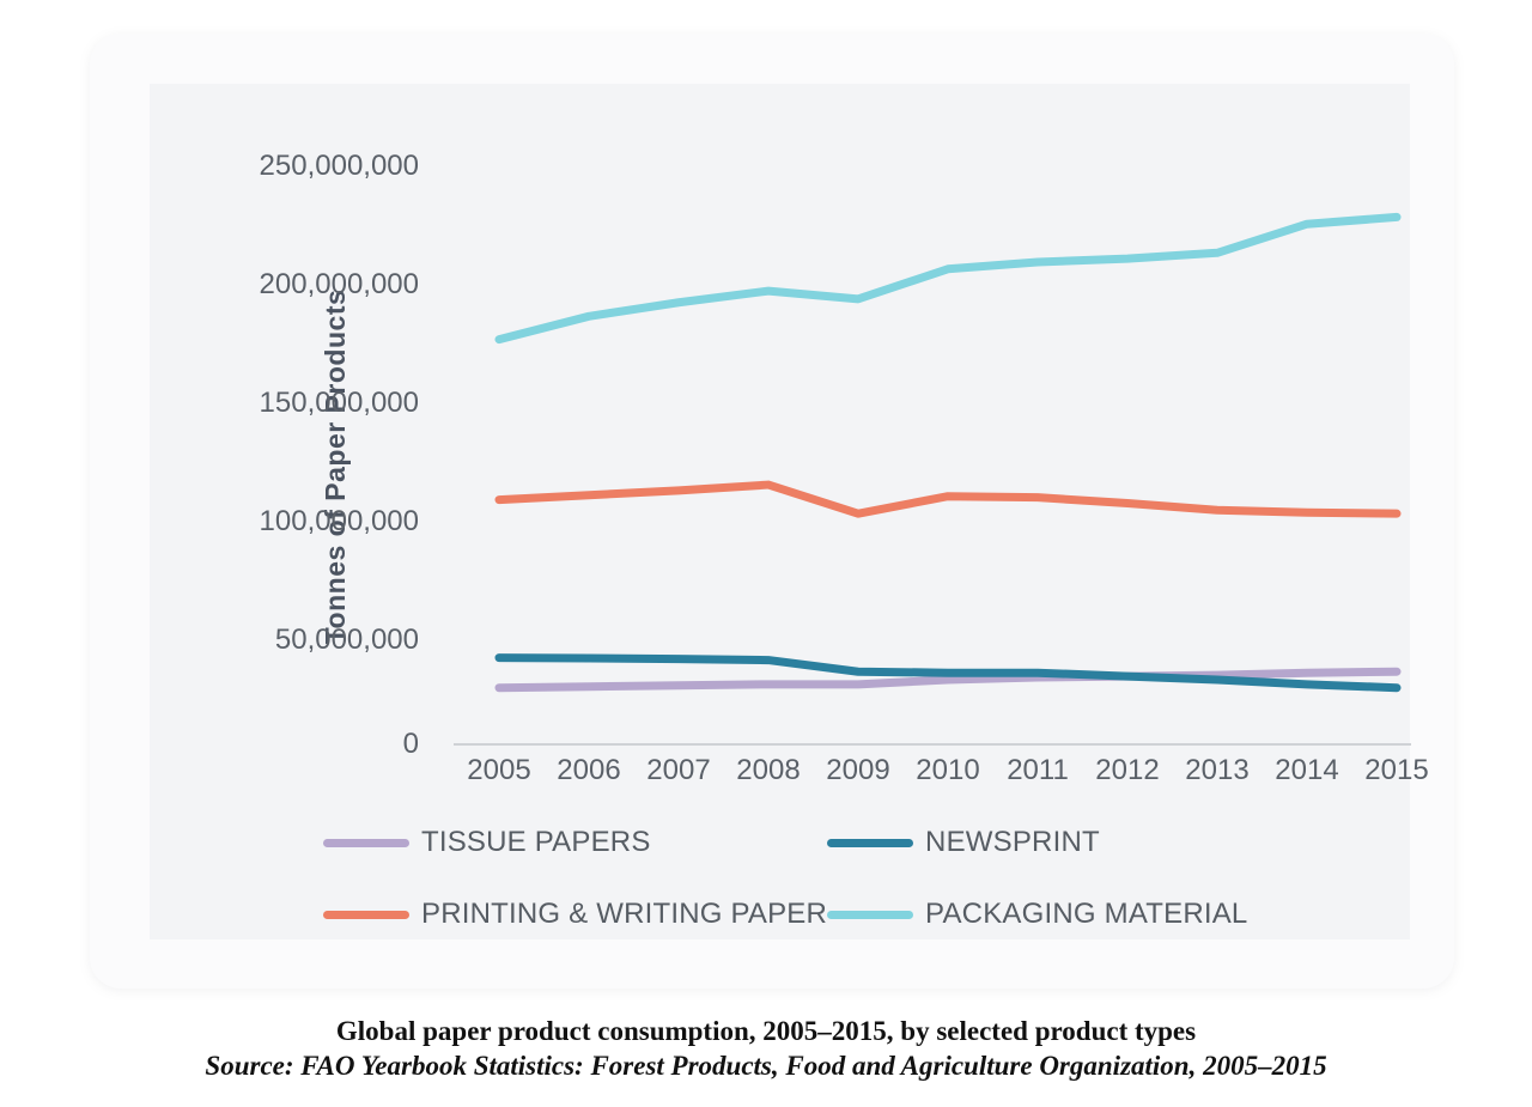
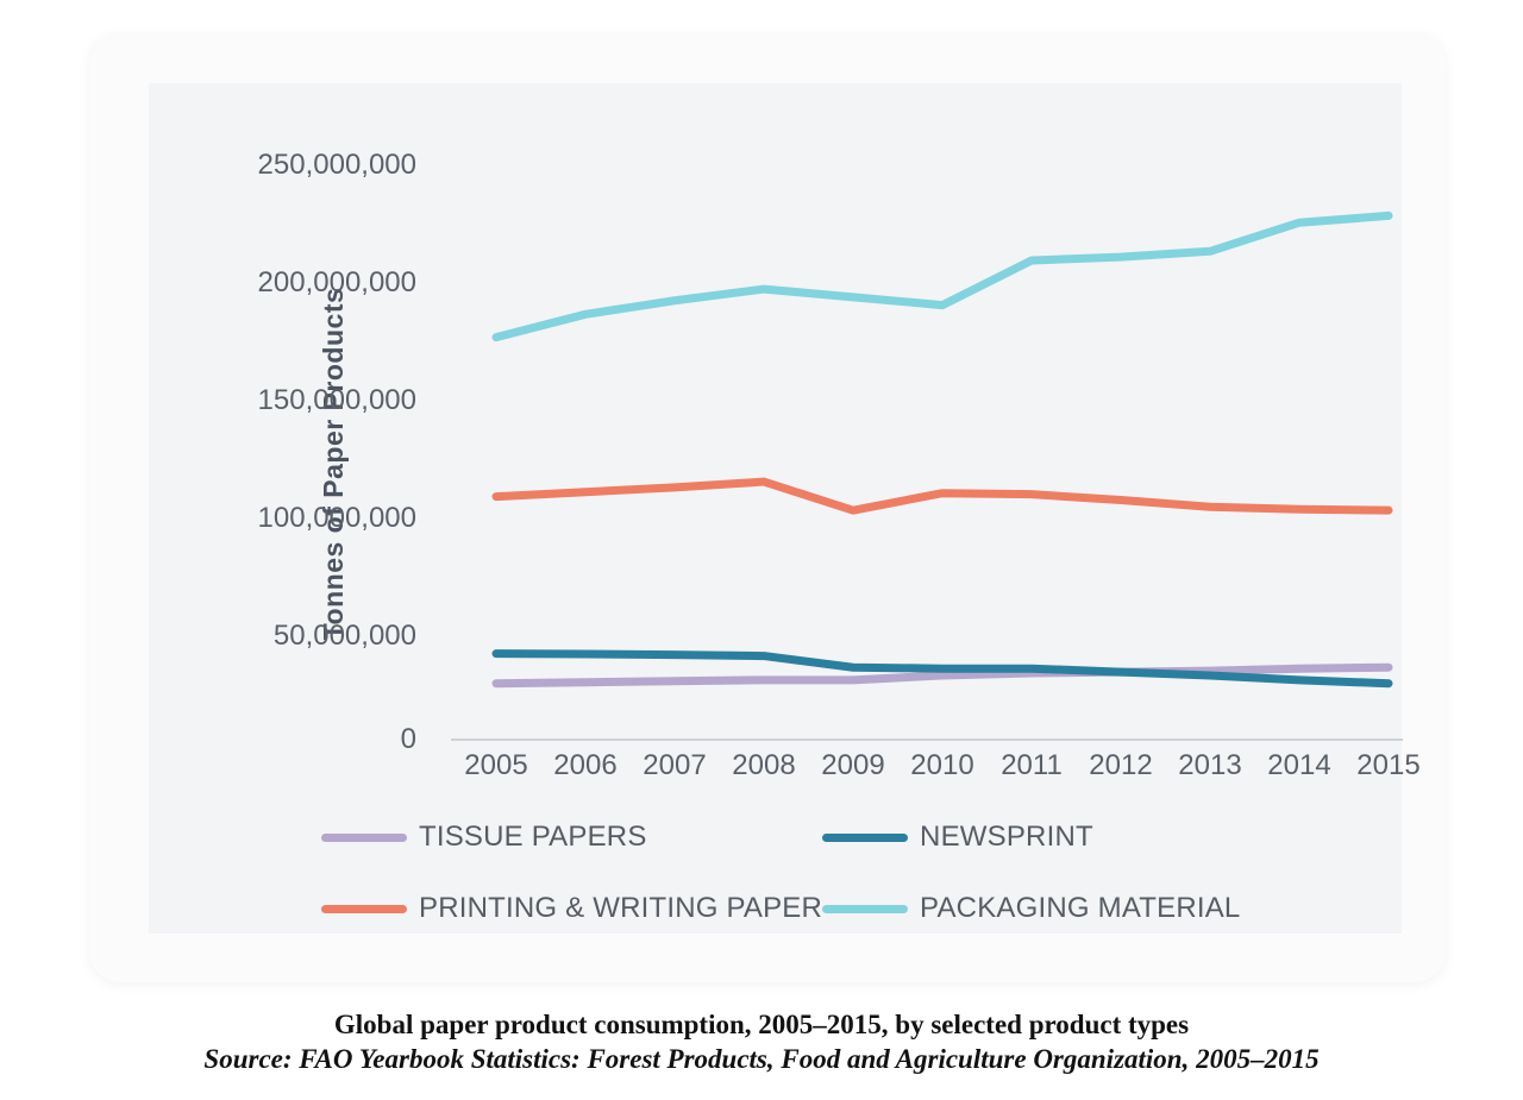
PACKAGING MATERIAL/2010: 206000000 -> 189000000
